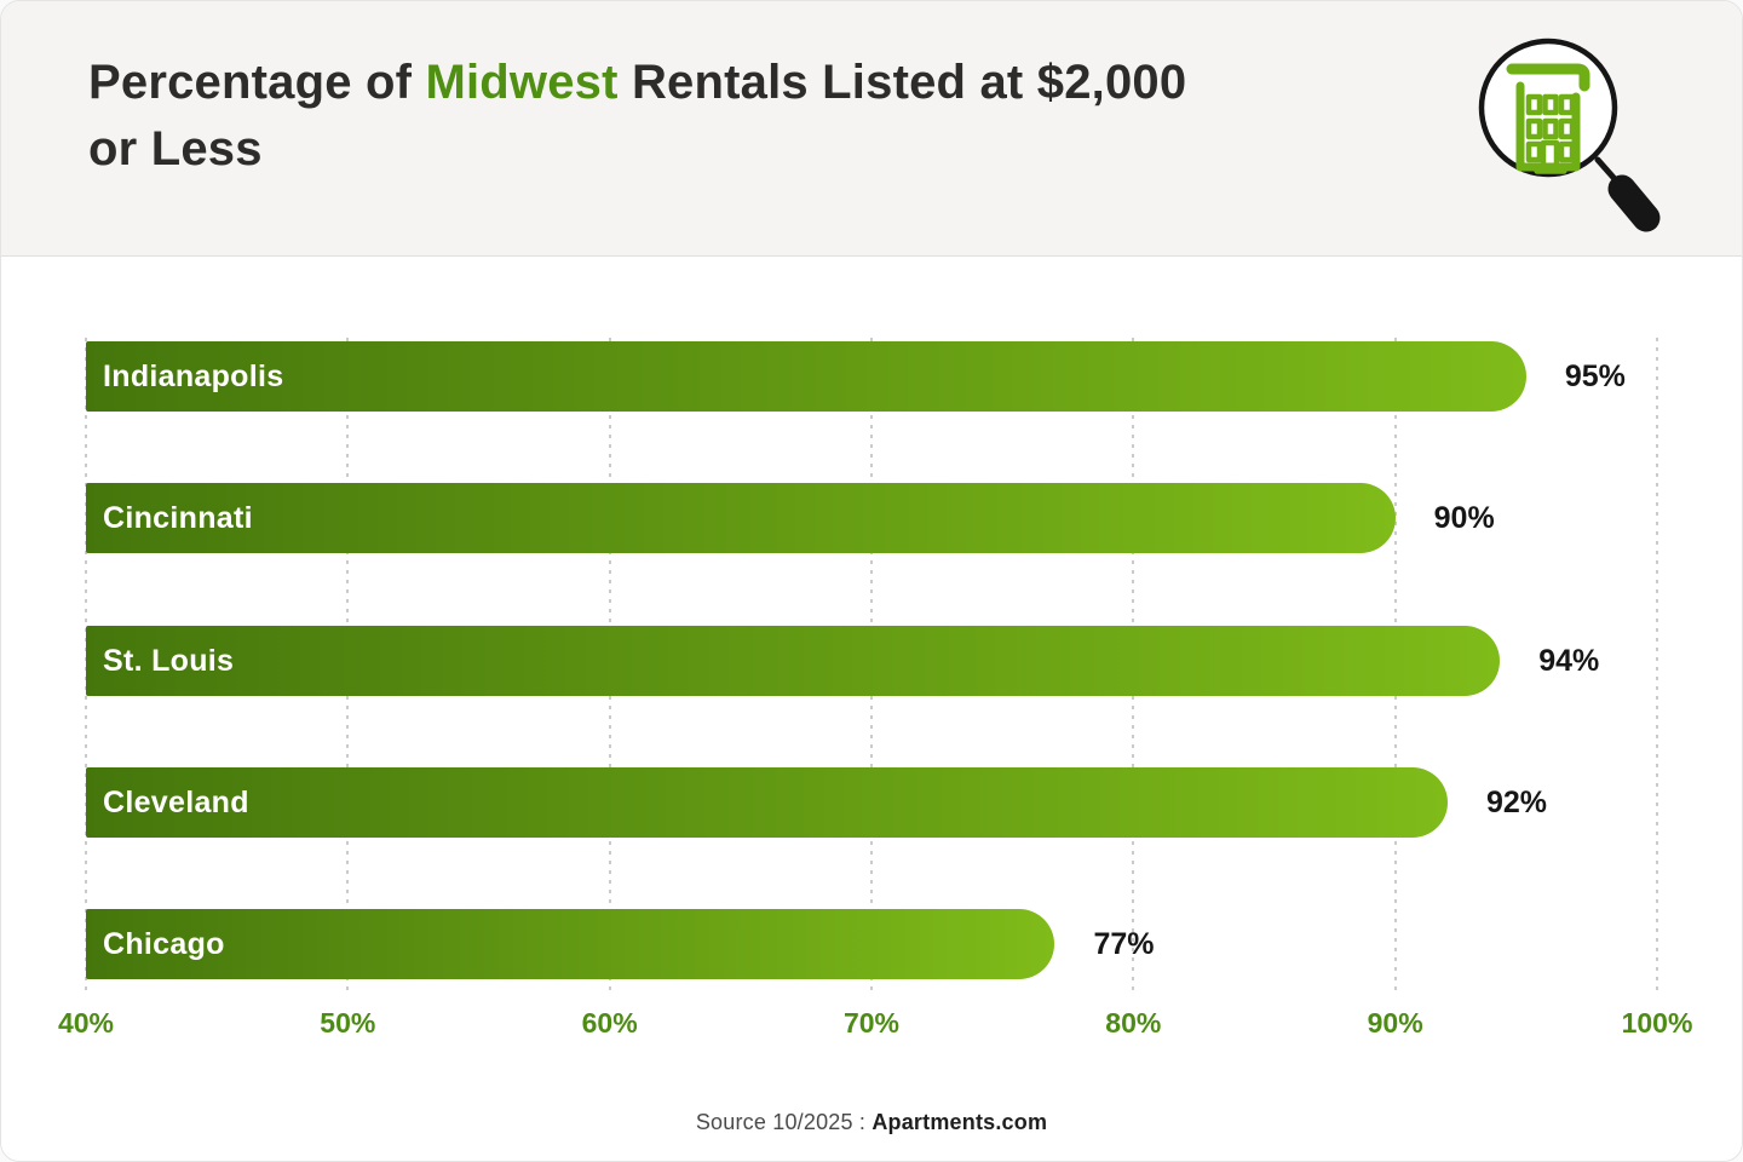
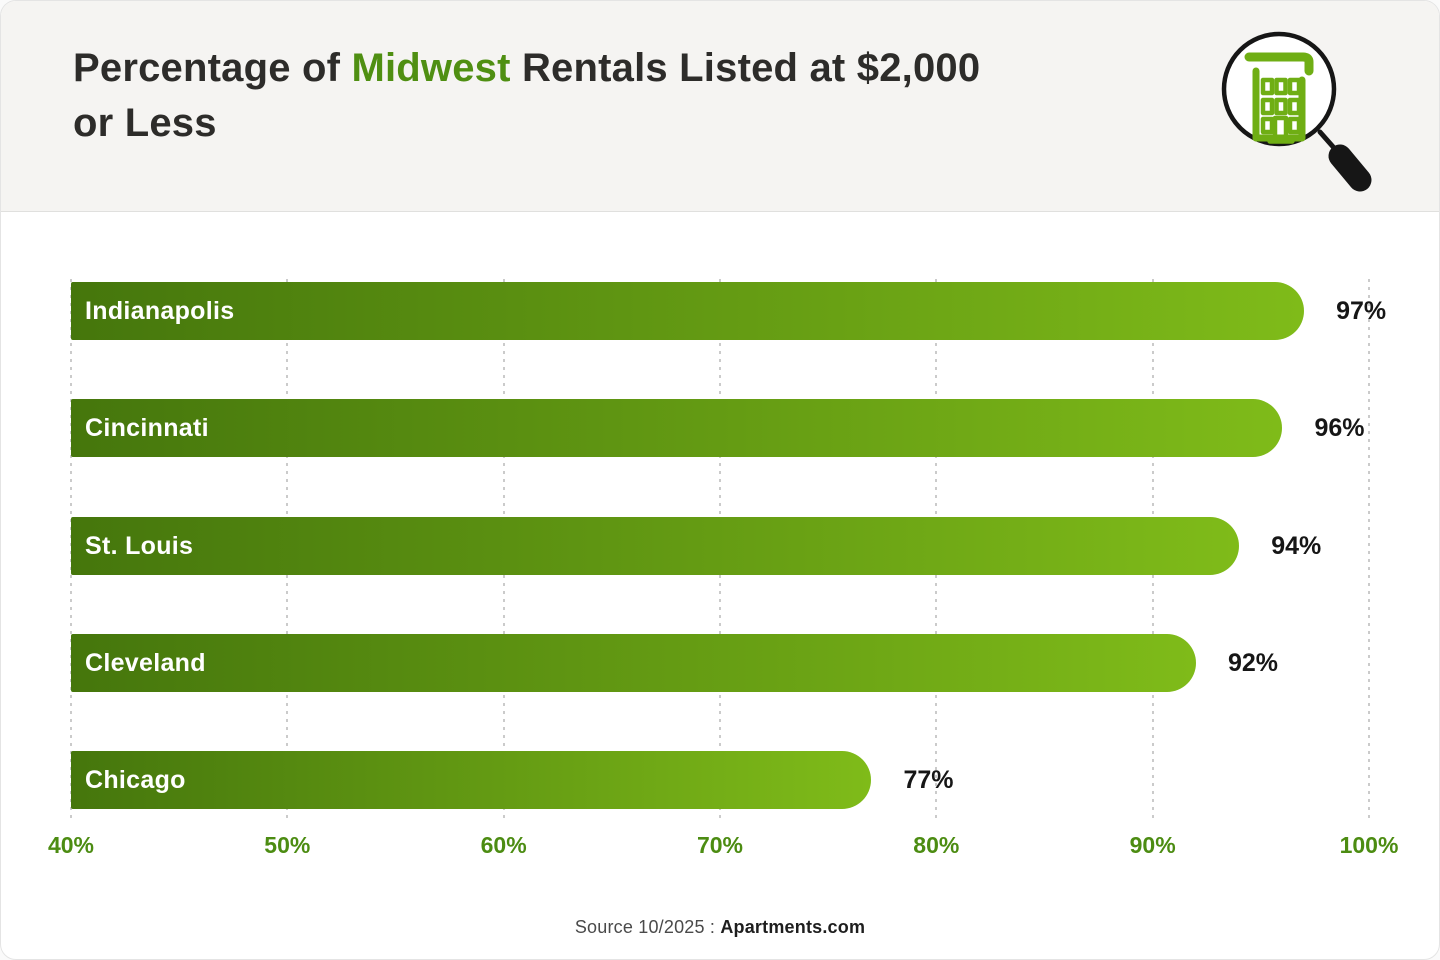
Indianapolis: 95% -> 97%
Cincinnati: 90% -> 96%
